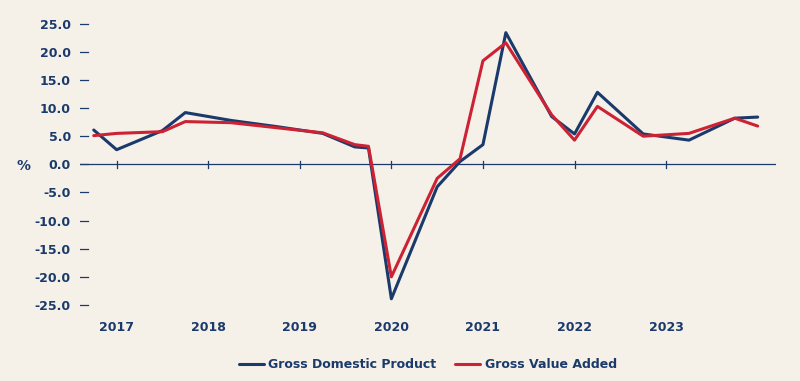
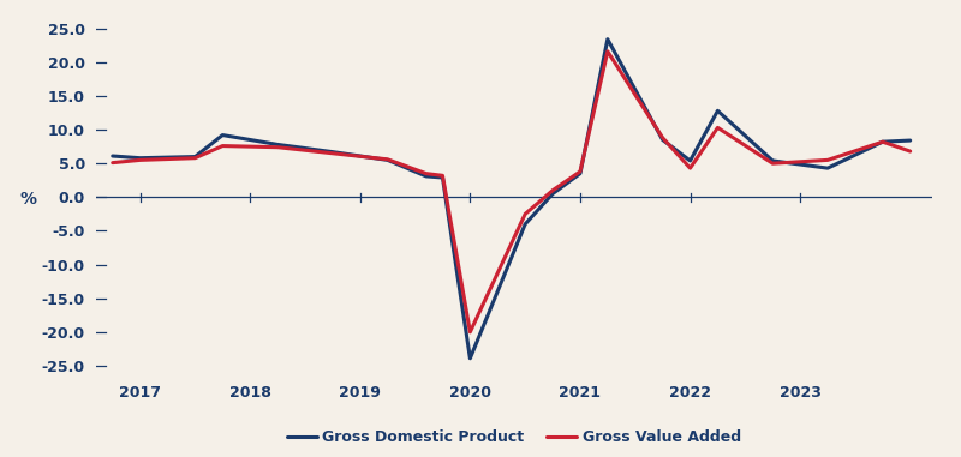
Gross Domestic Product/2017: 2.6 -> 5.8
Gross Value Added/2021: 18.4 -> 3.8
